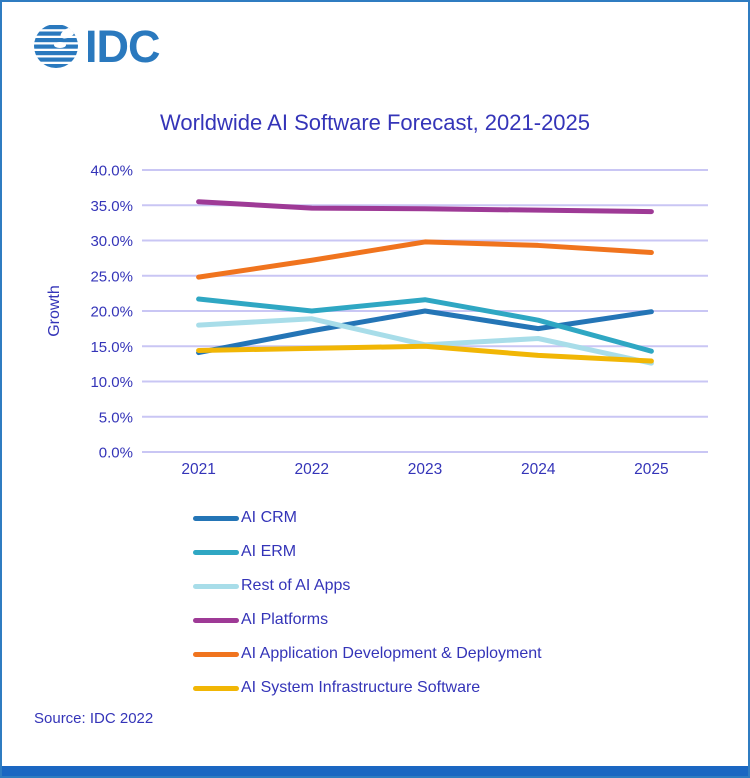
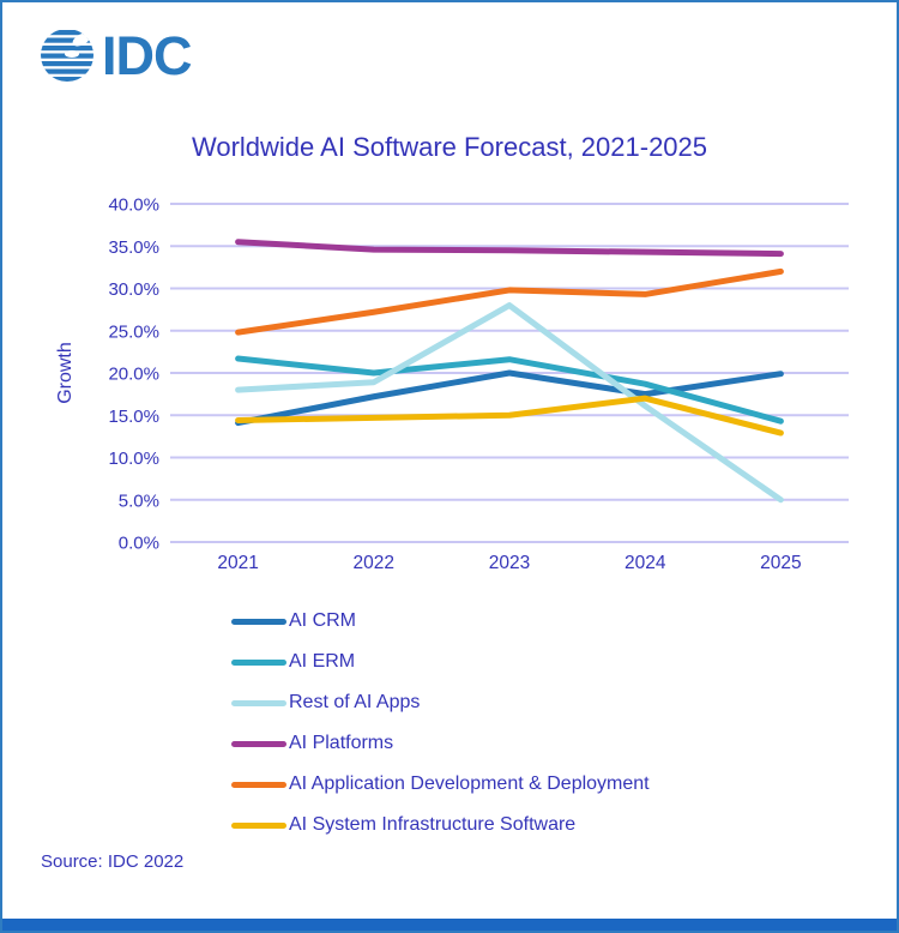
Rest of AI Apps/2023: 15% -> 28%
AI System Infrastructure Software/2024: 14% -> 17%
Rest of AI Apps/2025: 13% -> 5%
AI Application Development & Deployment/2025: 28% -> 32%
